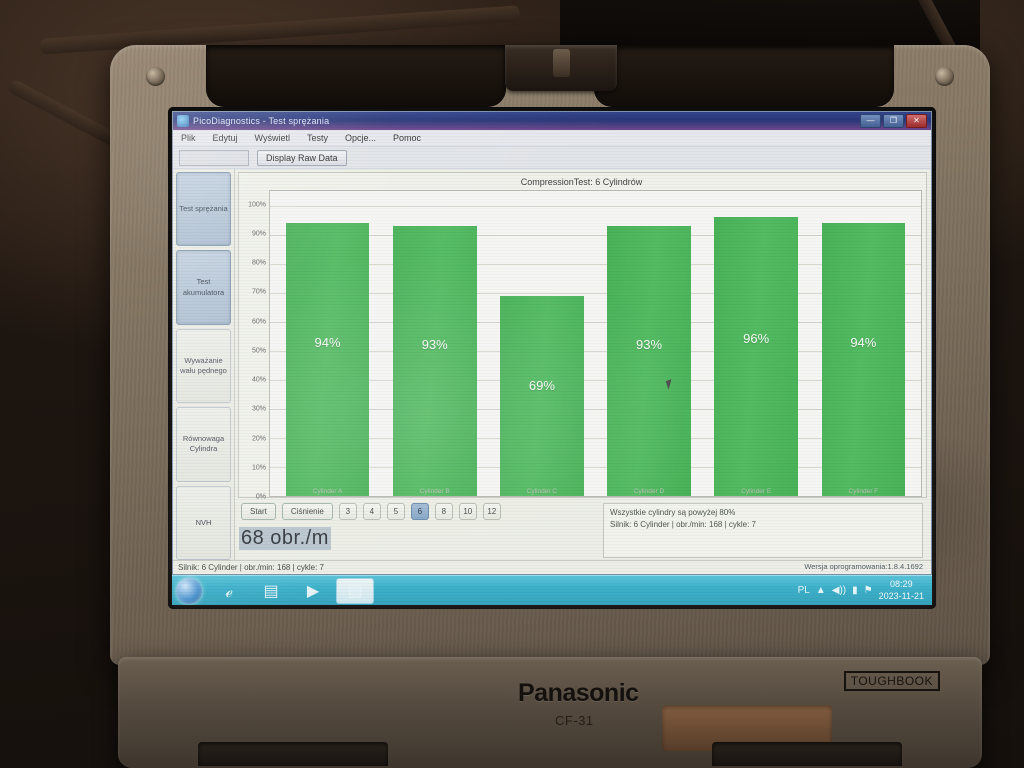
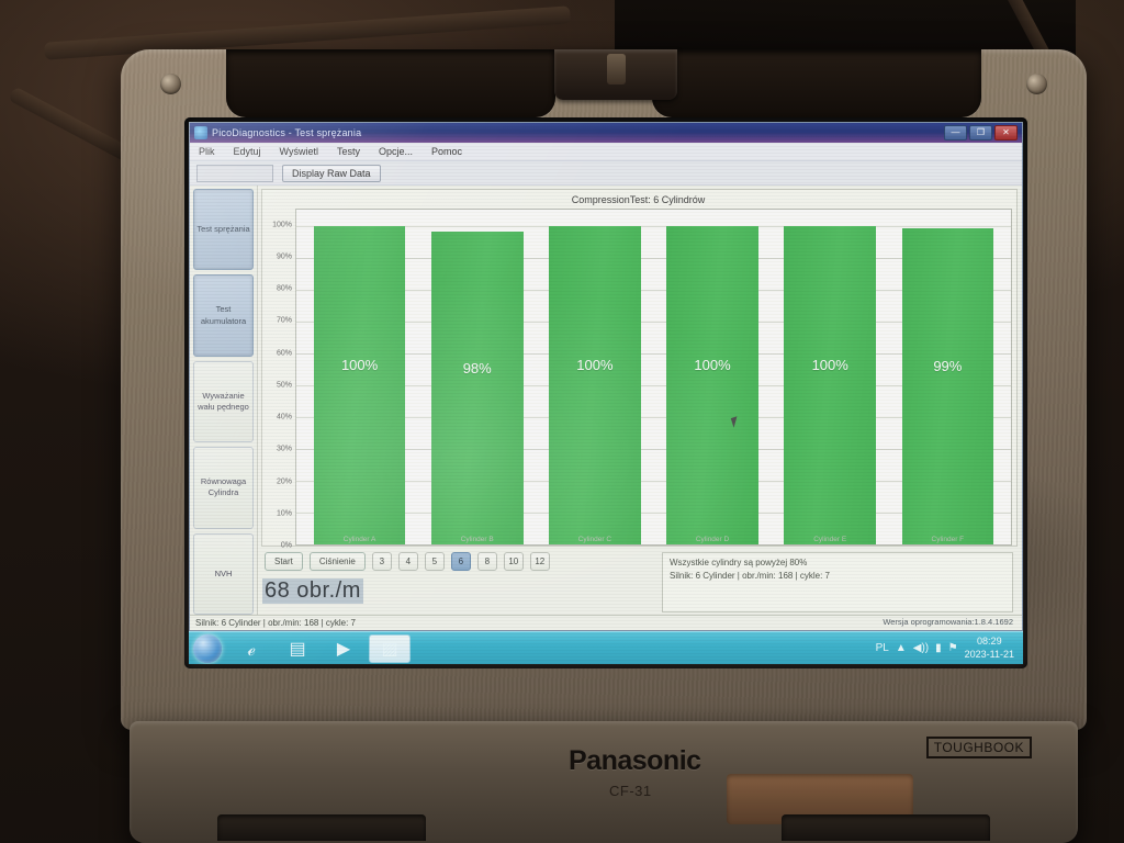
Cylinder A: 94% -> 100%
Cylinder B: 93% -> 98%
Cylinder C: 69% -> 100%
Cylinder D: 93% -> 100%
Cylinder E: 96% -> 100%
Cylinder F: 94% -> 99%
